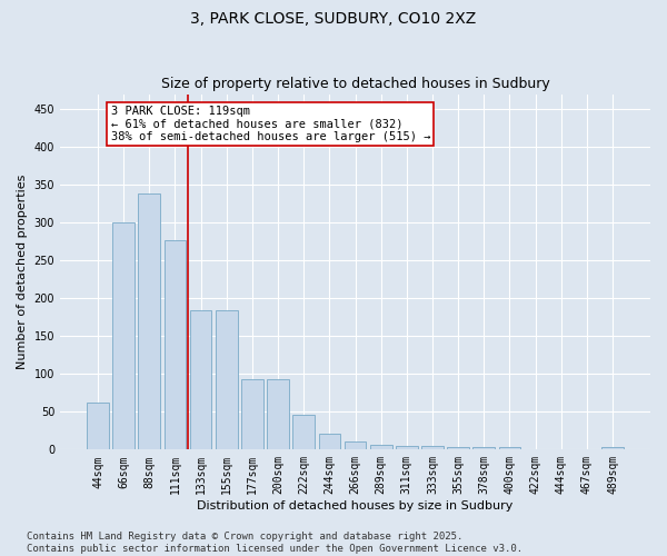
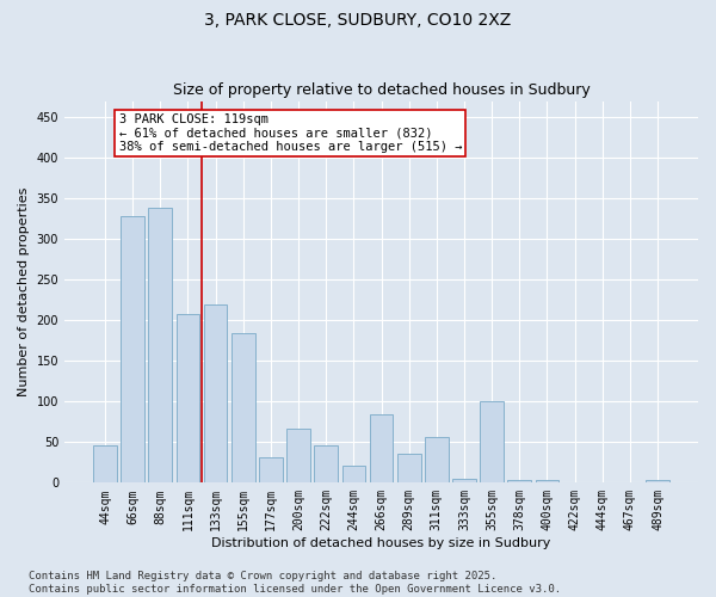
44sqm: 62 -> 46
66sqm: 301 -> 328
111sqm: 277 -> 208
133sqm: 184 -> 220
177sqm: 93 -> 32
200sqm: 93 -> 66
266sqm: 11 -> 84
289sqm: 7 -> 36
311sqm: 5 -> 56
355sqm: 4 -> 100
